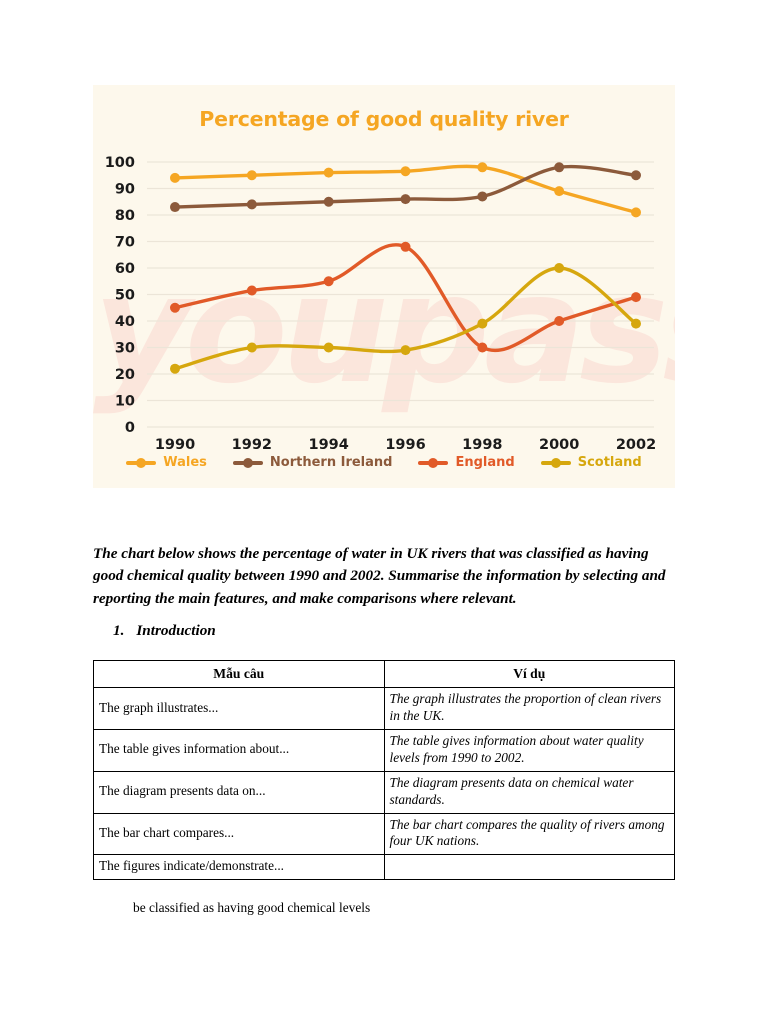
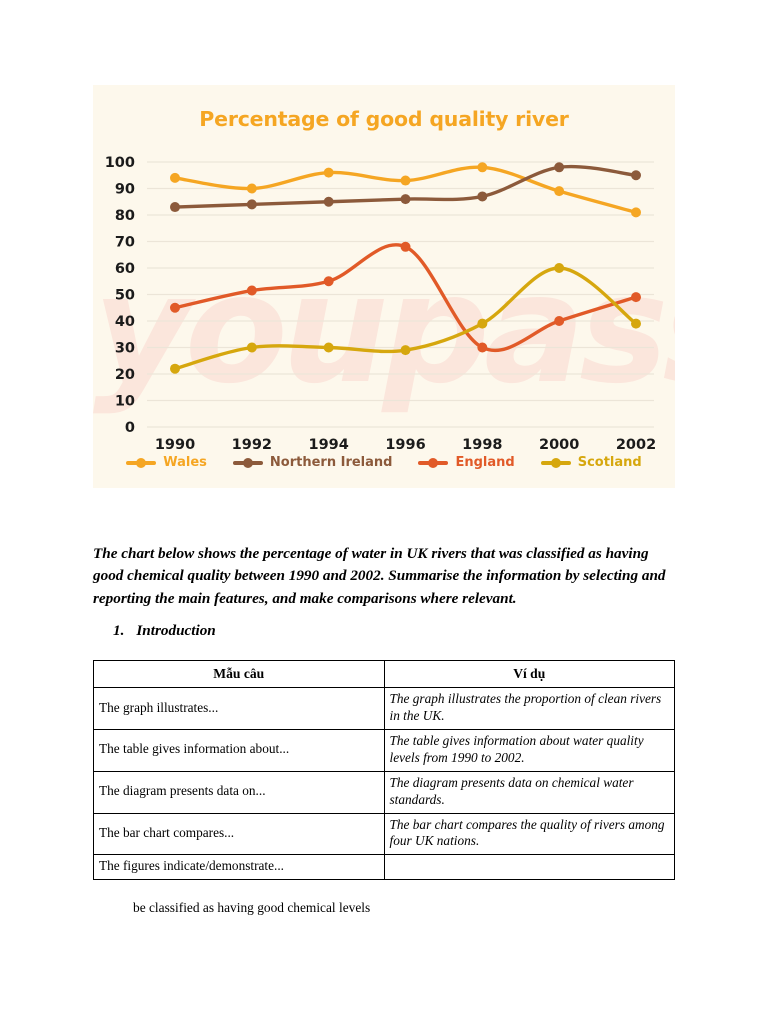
Wales/1992: 95 -> 90
Wales/1996: 96 -> 93
